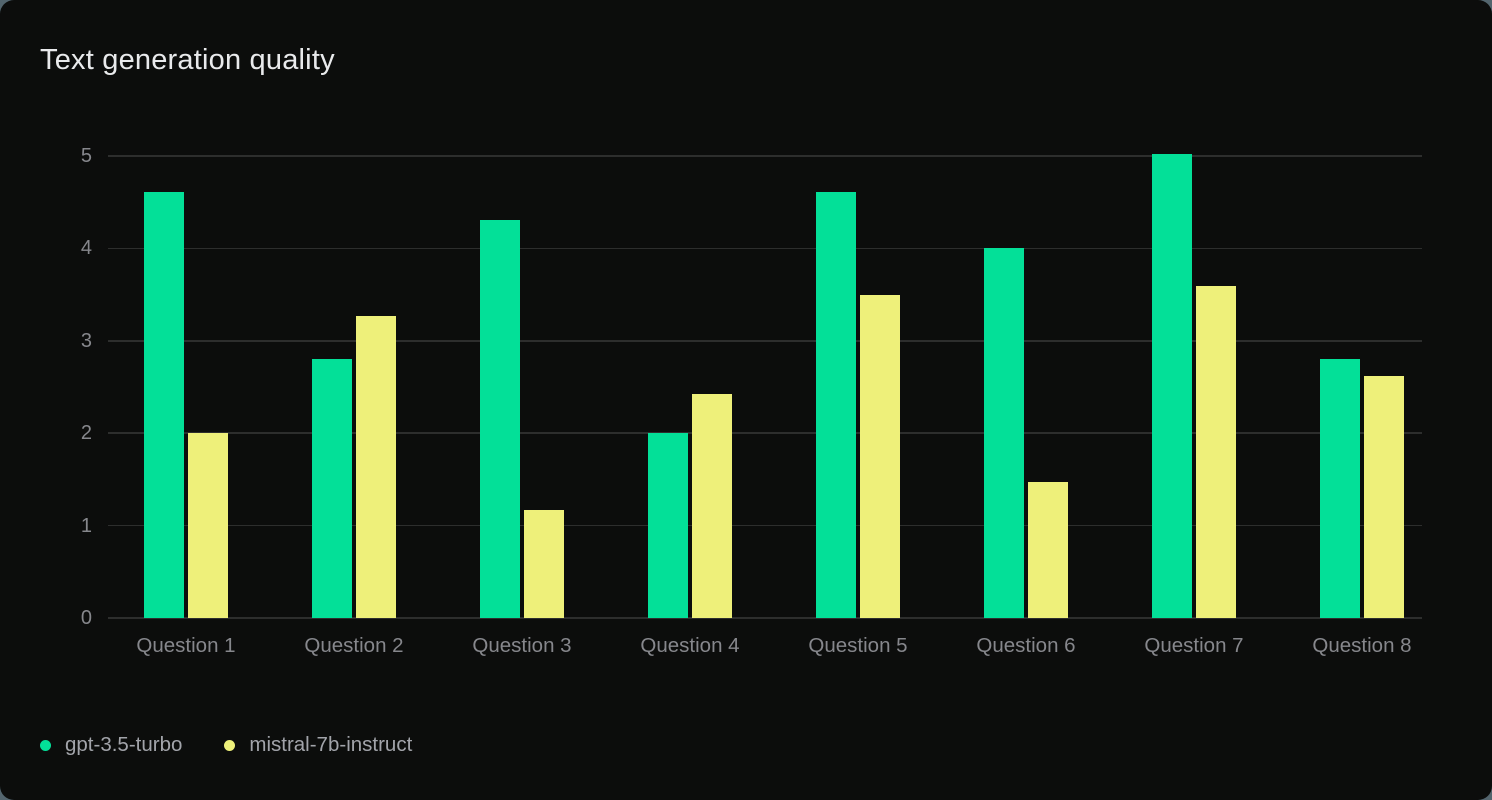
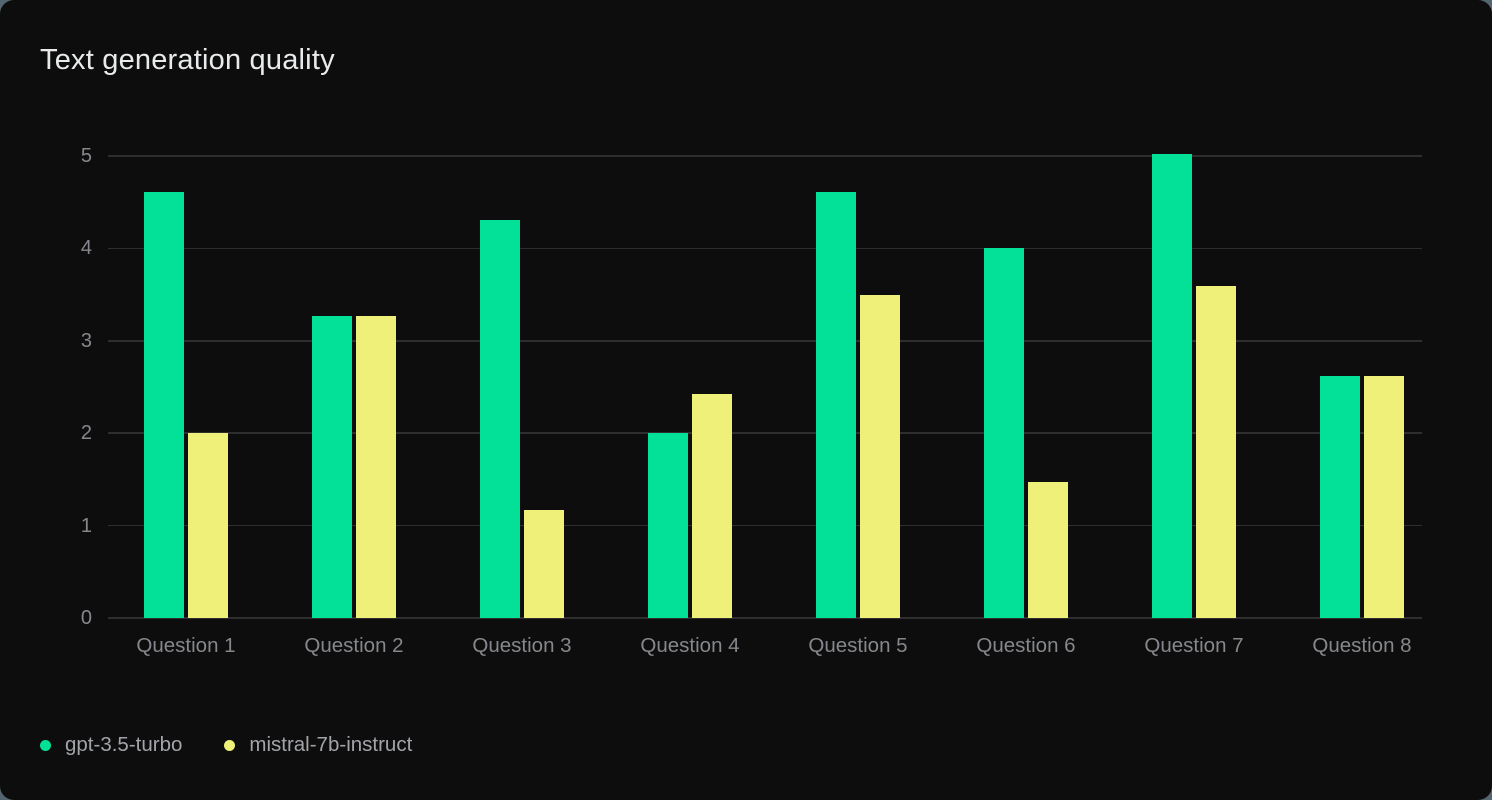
gpt-3.5-turbo/Question 2: 2.8 -> 3.3
gpt-3.5-turbo/Question 8: 2.8 -> 2.6
